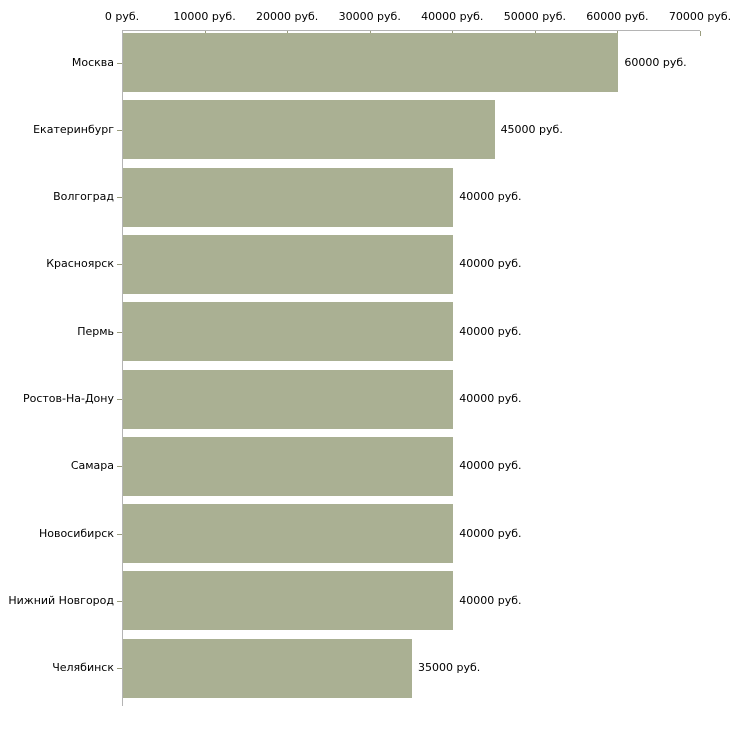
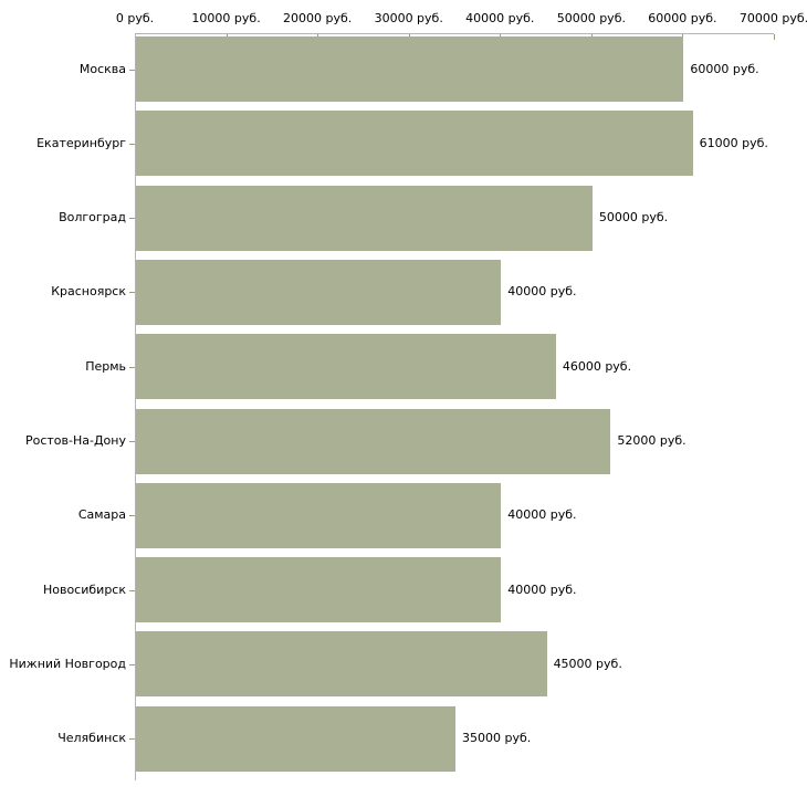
Екатеринбург: 45000 -> 61000
Волгоград: 40000 -> 50000
Пермь: 40000 -> 46000
Ростов-На-Дону: 40000 -> 52000
Нижний Новгород: 40000 -> 45000
